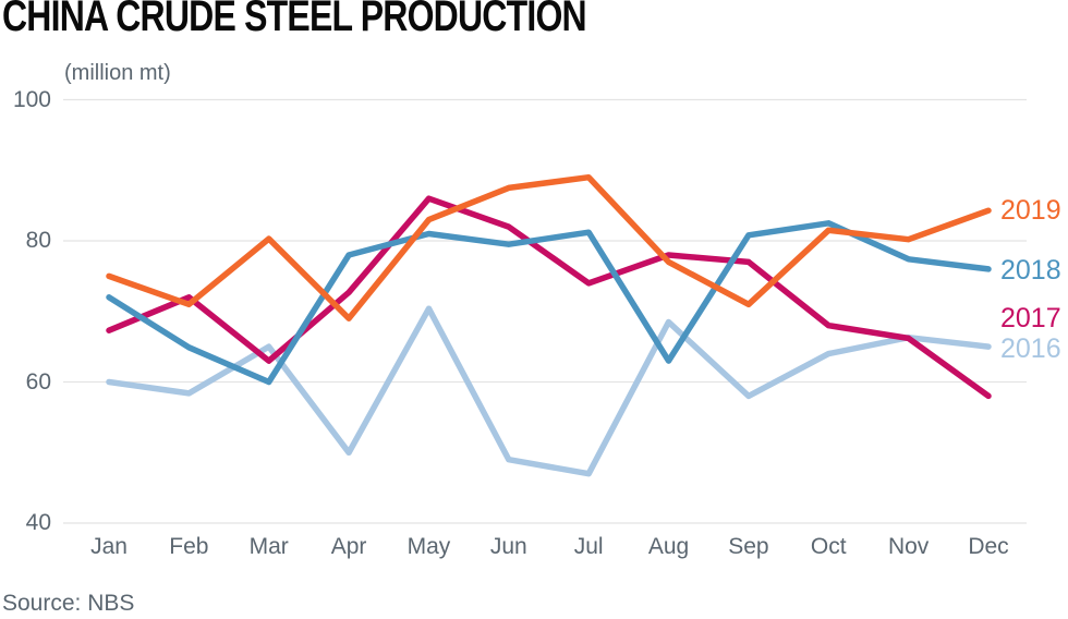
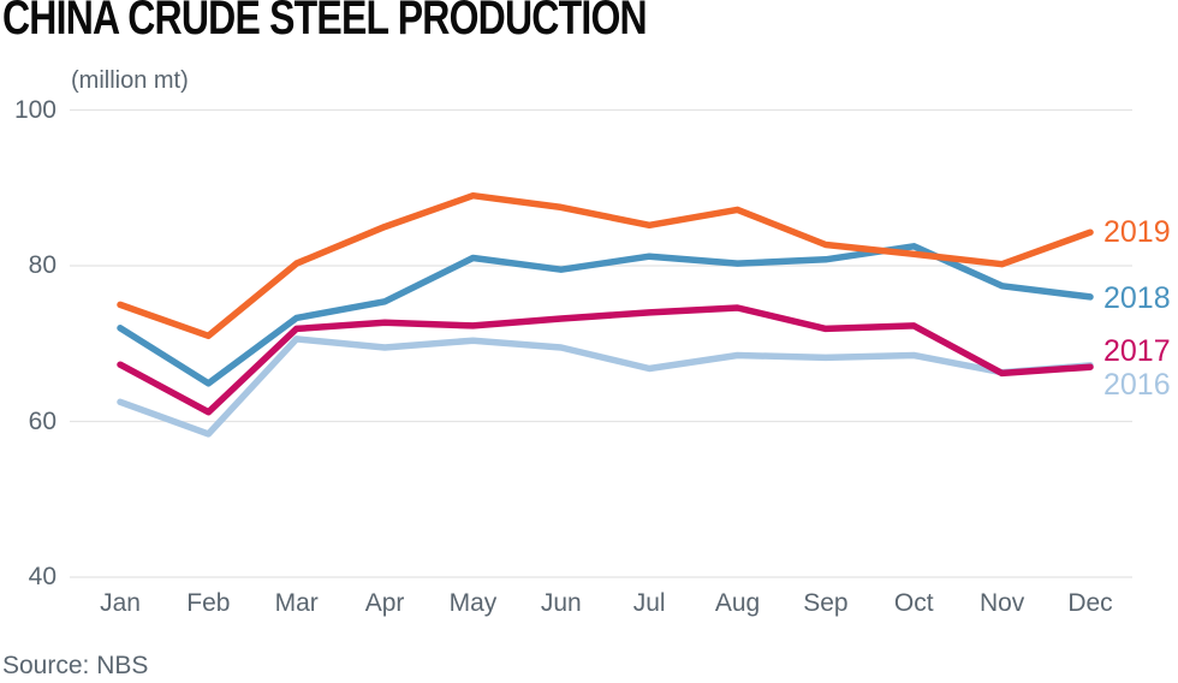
2016/Jan: 60 -> 62
2017/Feb: 72 -> 61
2016/Mar: 65 -> 71
2017/Mar: 63 -> 72
2018/Mar: 60 -> 73
2016/Apr: 50 -> 70
2018/Apr: 78 -> 75
2019/Apr: 69 -> 85
2017/May: 86 -> 72
2019/May: 83 -> 89
2016/Jun: 49 -> 70
2017/Jun: 82 -> 73
2016/Jul: 47 -> 67
2019/Jul: 89 -> 85
2017/Aug: 78 -> 75
2018/Aug: 63 -> 80
2019/Aug: 77 -> 87
2016/Sep: 58 -> 68
2017/Sep: 77 -> 72
2019/Sep: 71 -> 83
2016/Oct: 64 -> 68
2017/Oct: 68 -> 72
2016/Dec: 65 -> 67
2017/Dec: 58 -> 67
